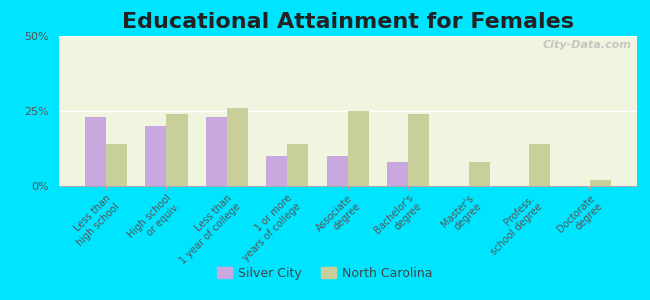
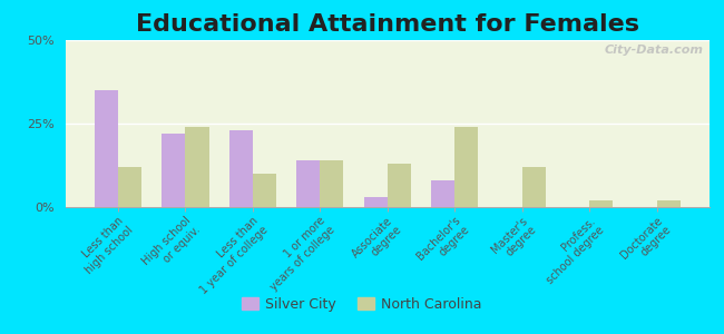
Silver City/Less than high school: 23% -> 35%
North Carolina/Less than high school: 14% -> 12%
Silver City/High school or equiv.: 20% -> 22%
North Carolina/Less than 1 year of college: 26% -> 10%
Silver City/1 or more years of college: 10% -> 14%
Silver City/Associate degree: 10% -> 3%
North Carolina/Associate degree: 25% -> 13%
North Carolina/Master's degree: 8% -> 12%
North Carolina/Profess. school degree: 14% -> 2%
